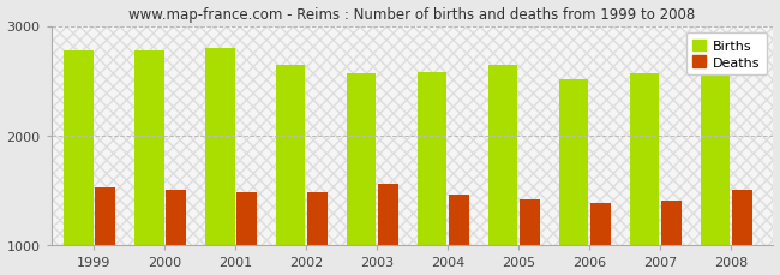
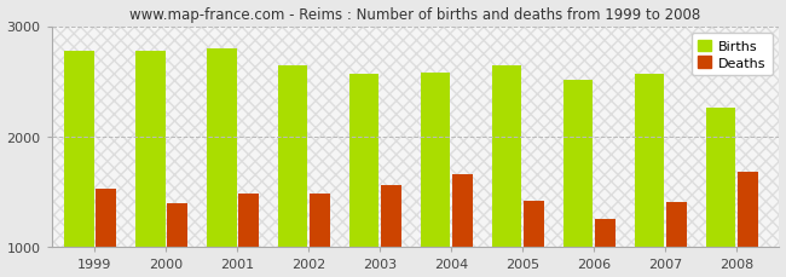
Deaths/2000: 1510 -> 1400
Deaths/2004: 1460 -> 1660
Deaths/2006: 1390 -> 1260
Births/2008: 2560 -> 2260
Deaths/2008: 1510 -> 1680
